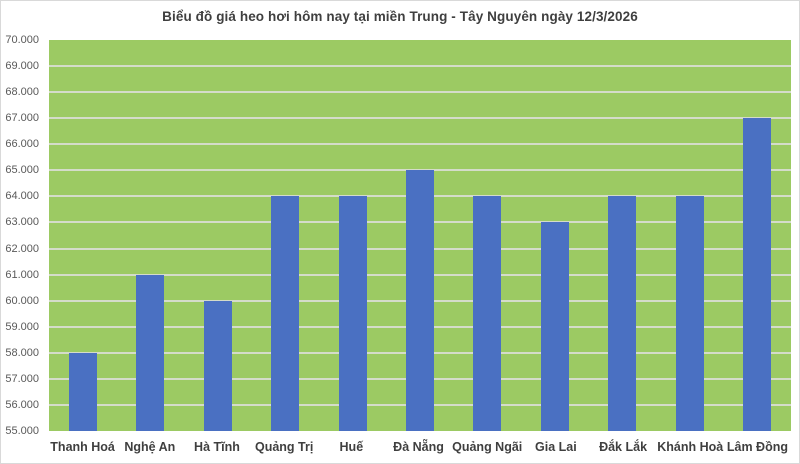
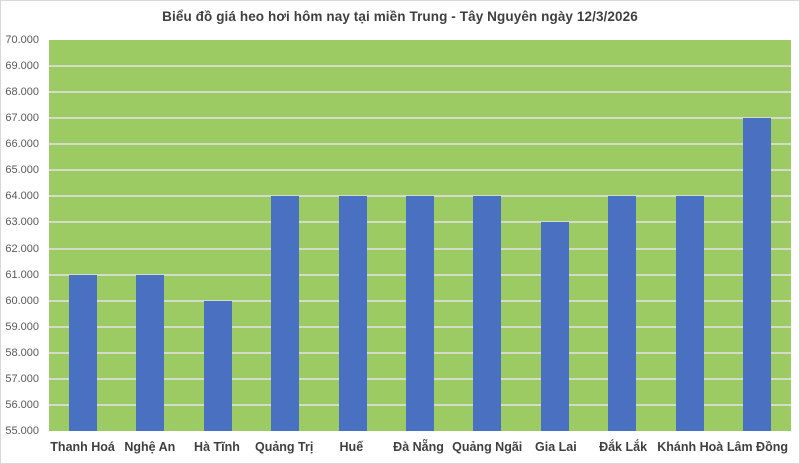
Thanh Hoá: 58000 -> 61000
Đà Nẵng: 65000 -> 64000
